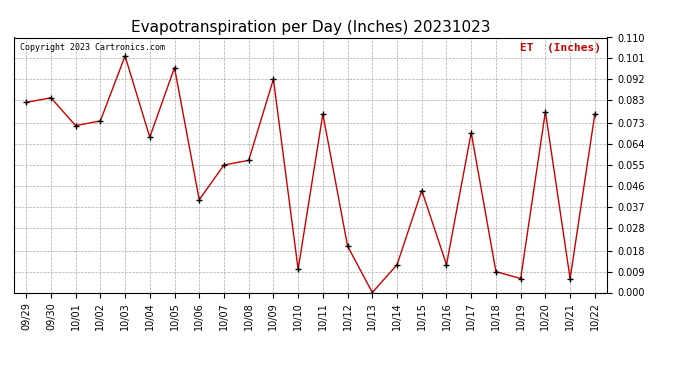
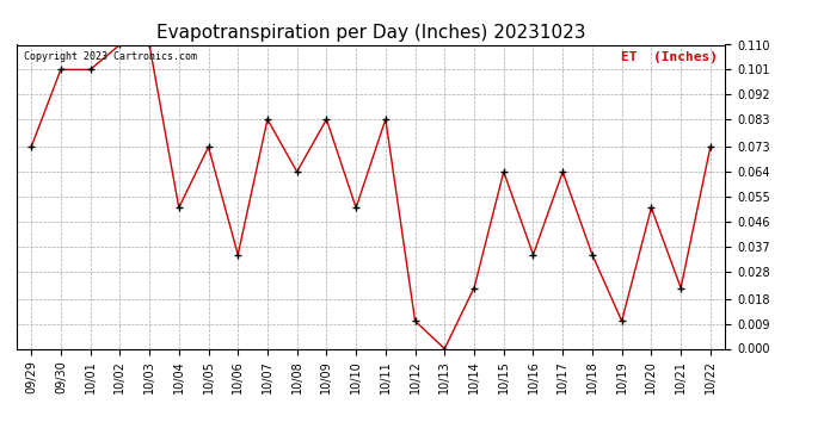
09/29: 0.082 -> 0.073
09/30: 0.084 -> 0.101
10/01: 0.072 -> 0.101
10/02: 0.074 -> 0.110
10/03: 0.102 -> 0.110
10/04: 0.067 -> 0.051
10/05: 0.097 -> 0.073
10/06: 0.040 -> 0.034
10/07: 0.055 -> 0.083
10/08: 0.057 -> 0.064
10/09: 0.092 -> 0.083
10/10: 0.010 -> 0.051
10/11: 0.077 -> 0.083
10/12: 0.020 -> 0.010
10/14: 0.012 -> 0.022
10/15: 0.044 -> 0.064
10/16: 0.012 -> 0.034
10/17: 0.069 -> 0.064
10/18: 0.009 -> 0.034
10/19: 0.006 -> 0.010
10/20: 0.078 -> 0.051
10/21: 0.006 -> 0.022
10/22: 0.077 -> 0.073
